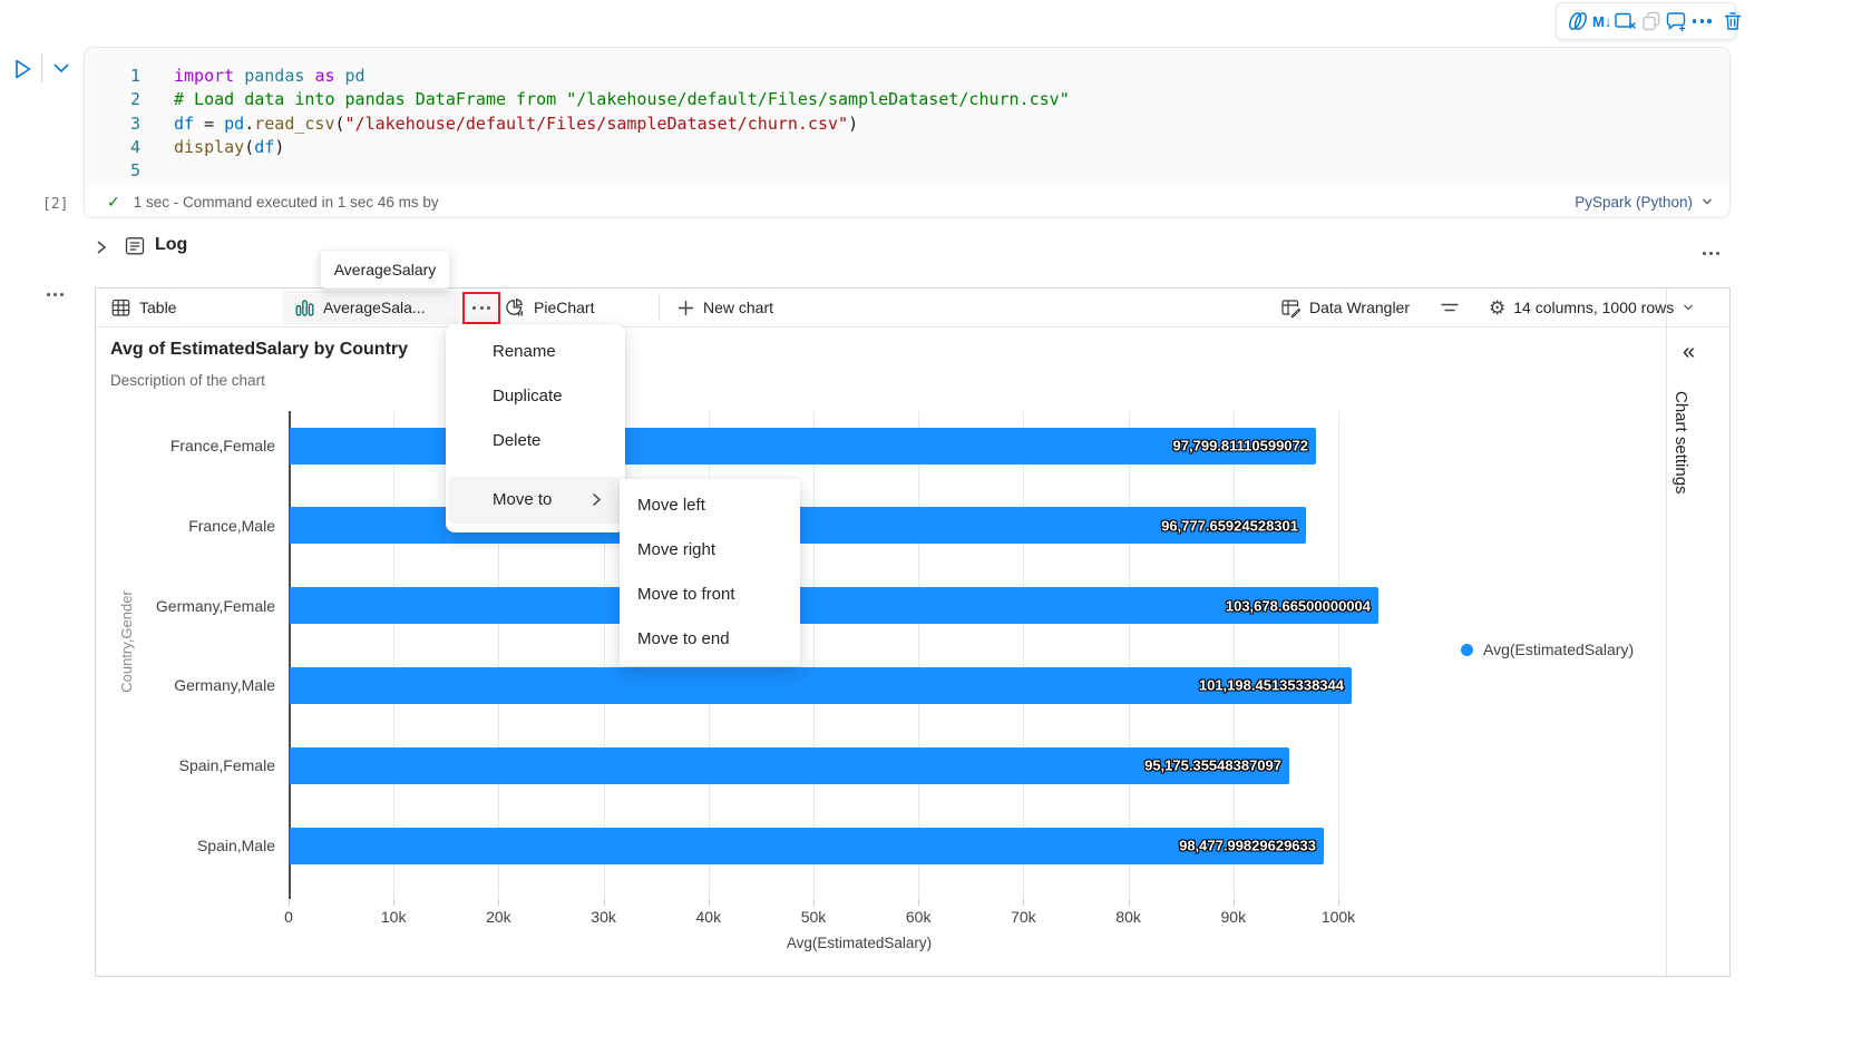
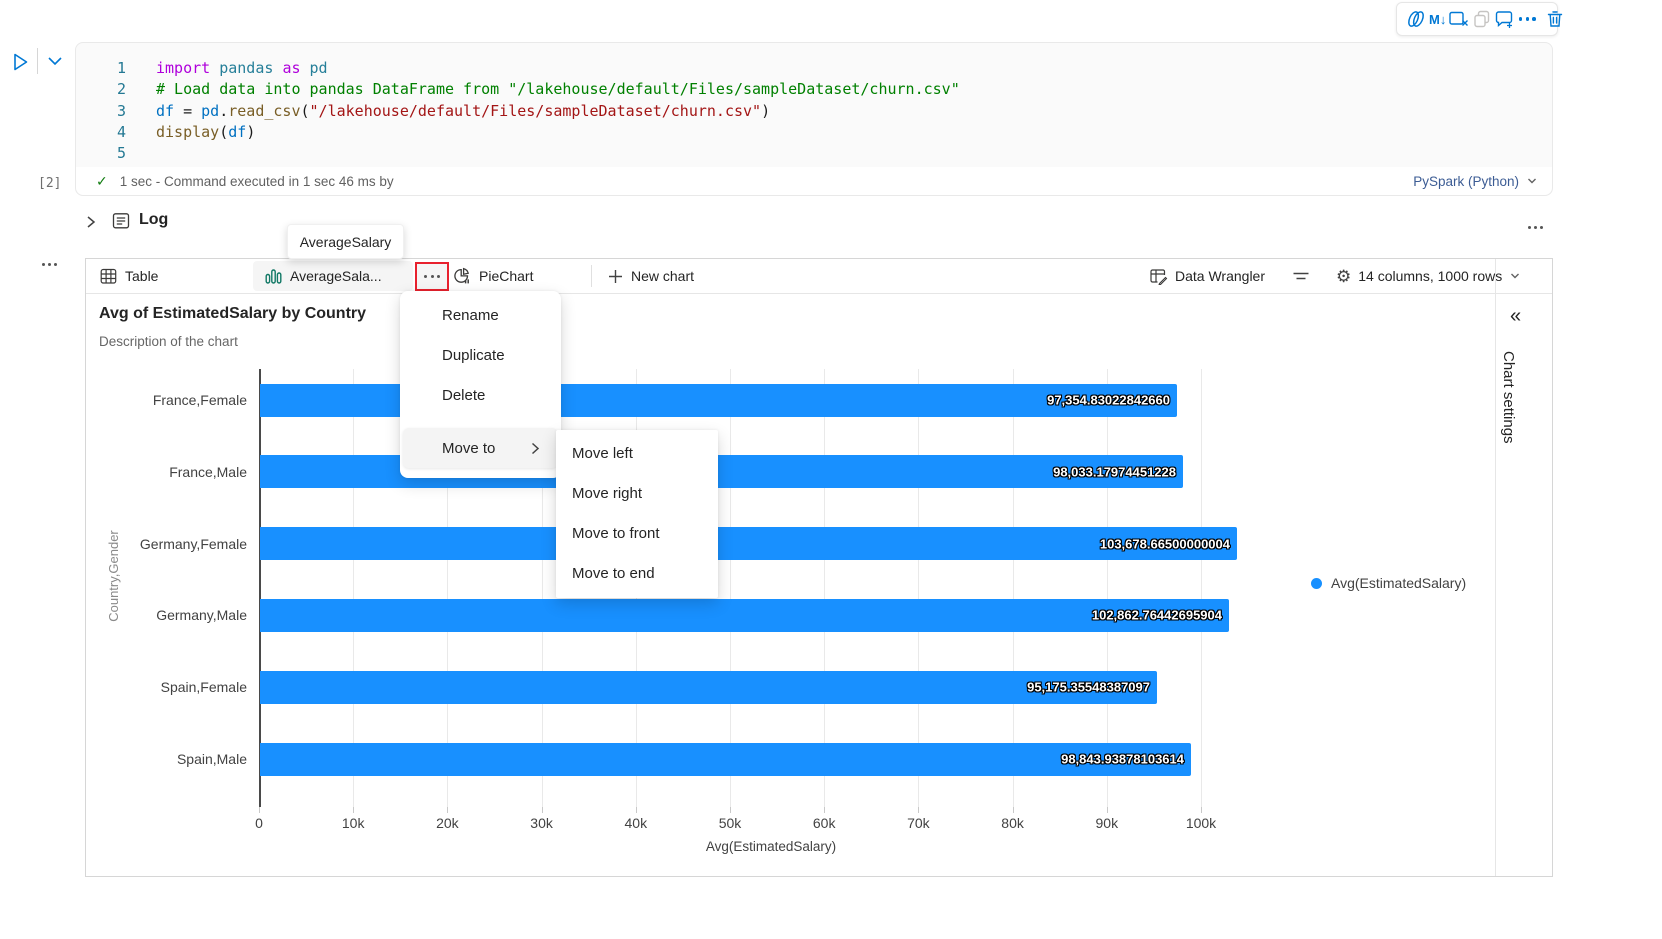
France,Female: 97,799.81110599072 -> 97,354.83022842660
France,Male: 96,777.65924528301 -> 98,033.17974451228
Germany,Male: 101,198.45135338344 -> 102,862.76442695904
Spain,Male: 98,477.99829629633 -> 98,843.93878103614
